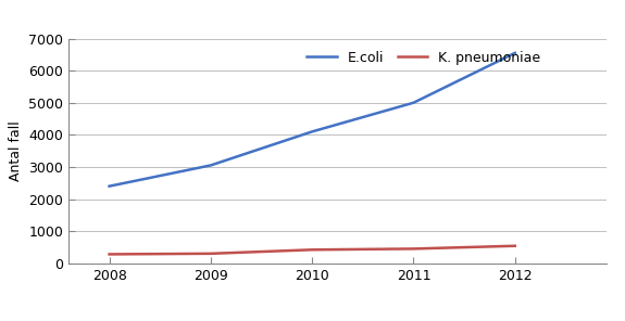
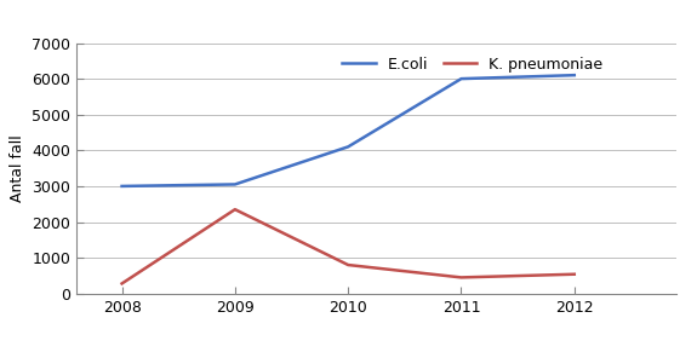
E.coli/2008: 2400 -> 3000
K. pneumoniae/2009: 300 -> 2350
K. pneumoniae/2010: 420 -> 800
E.coli/2011: 5000 -> 6000
E.coli/2012: 6550 -> 6100
